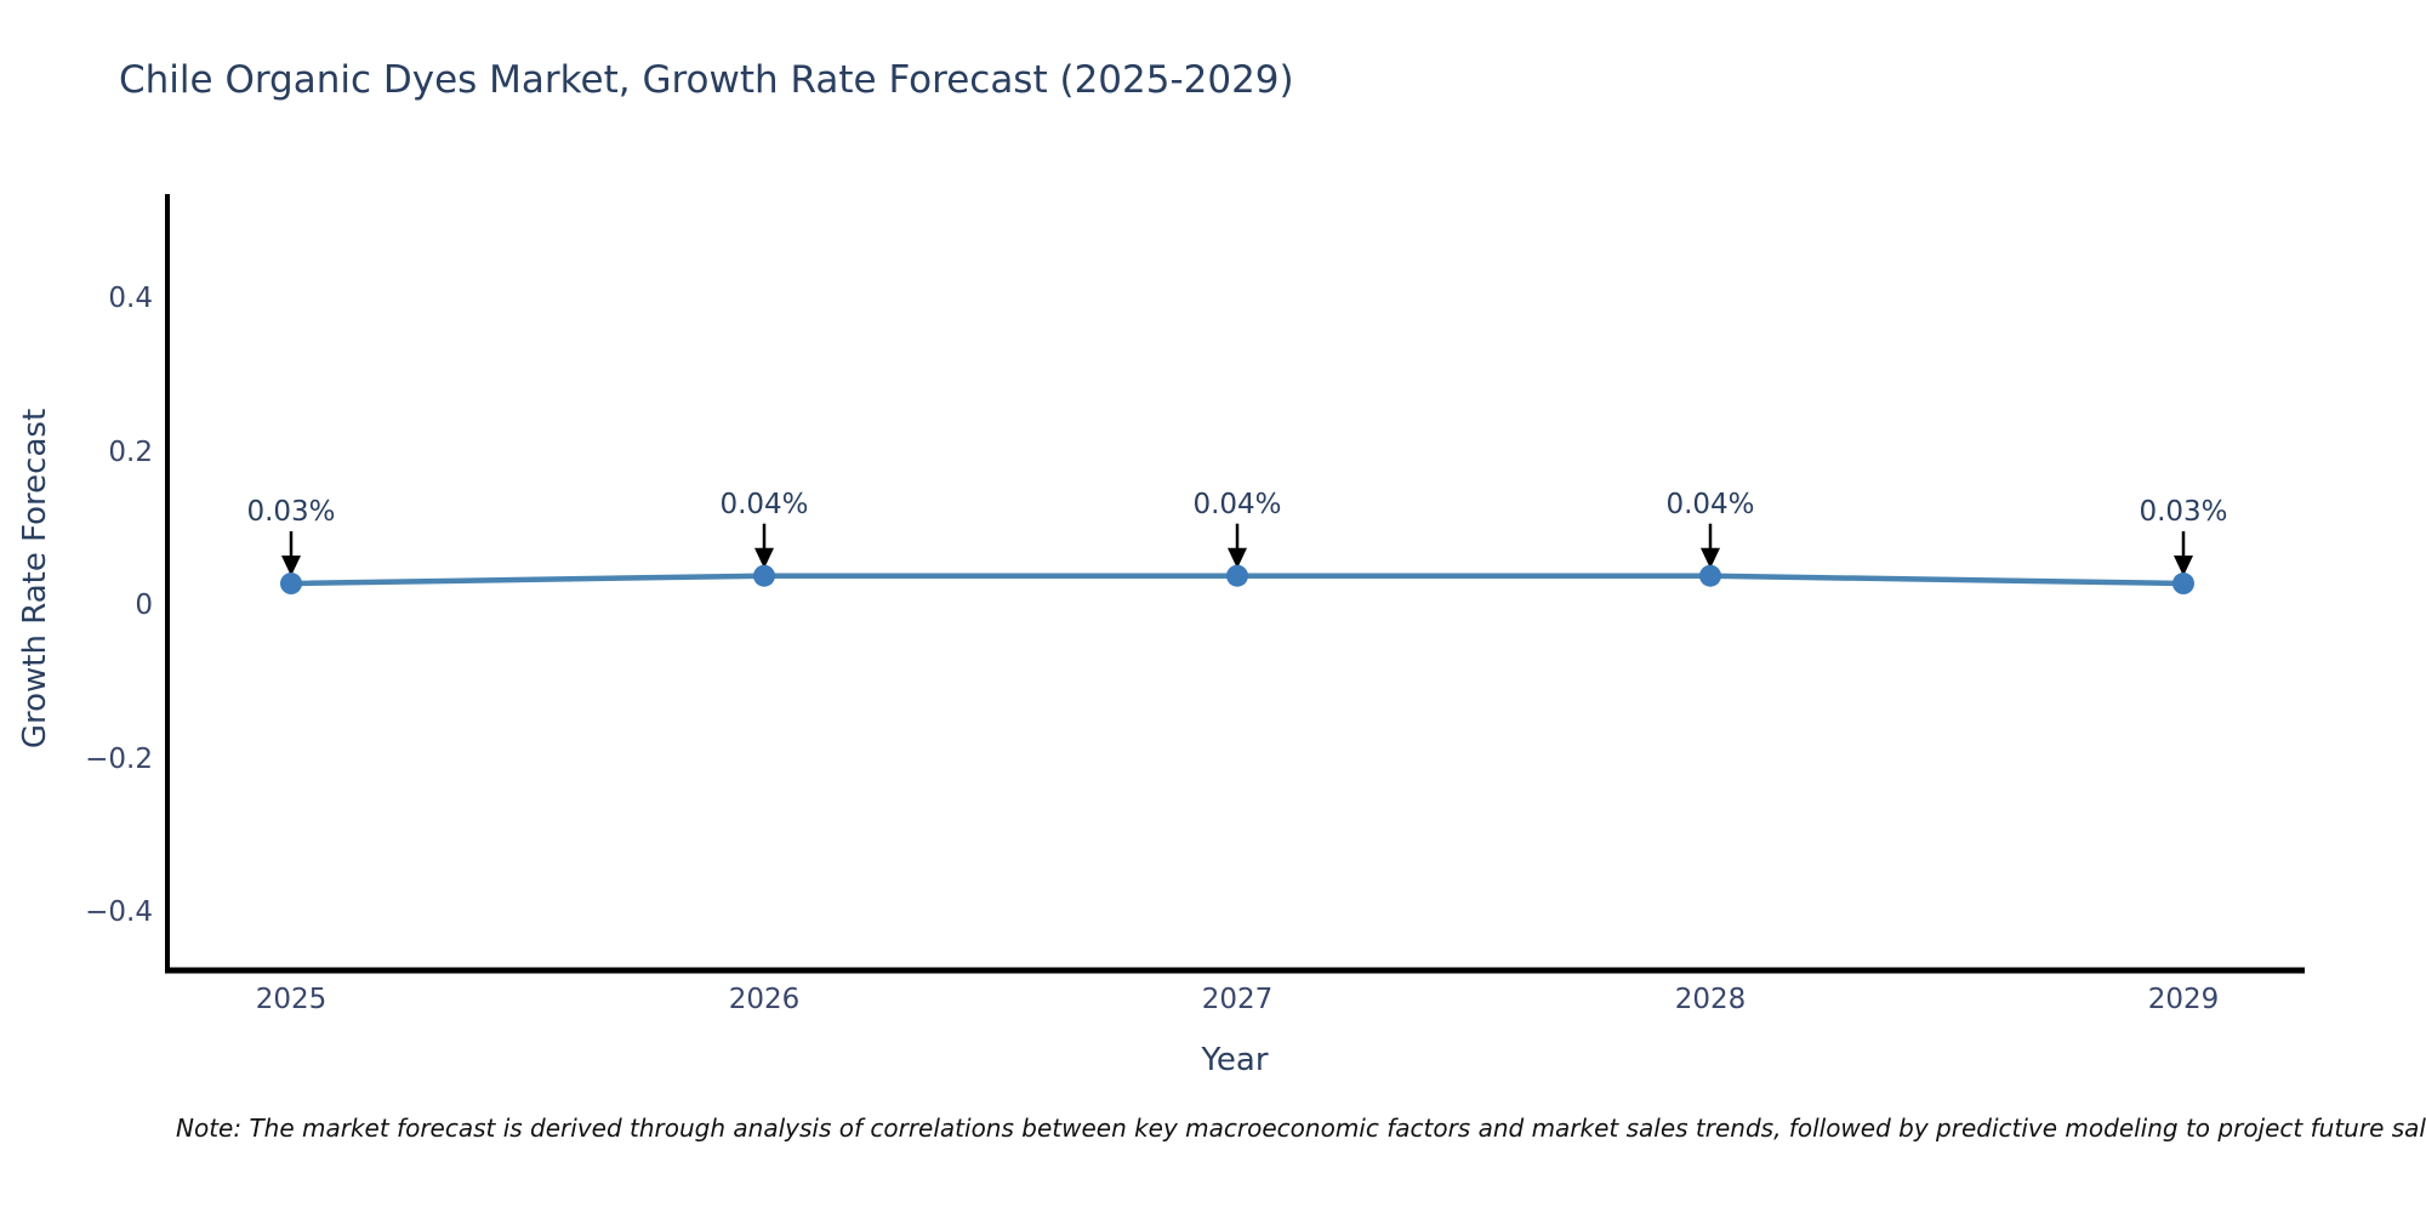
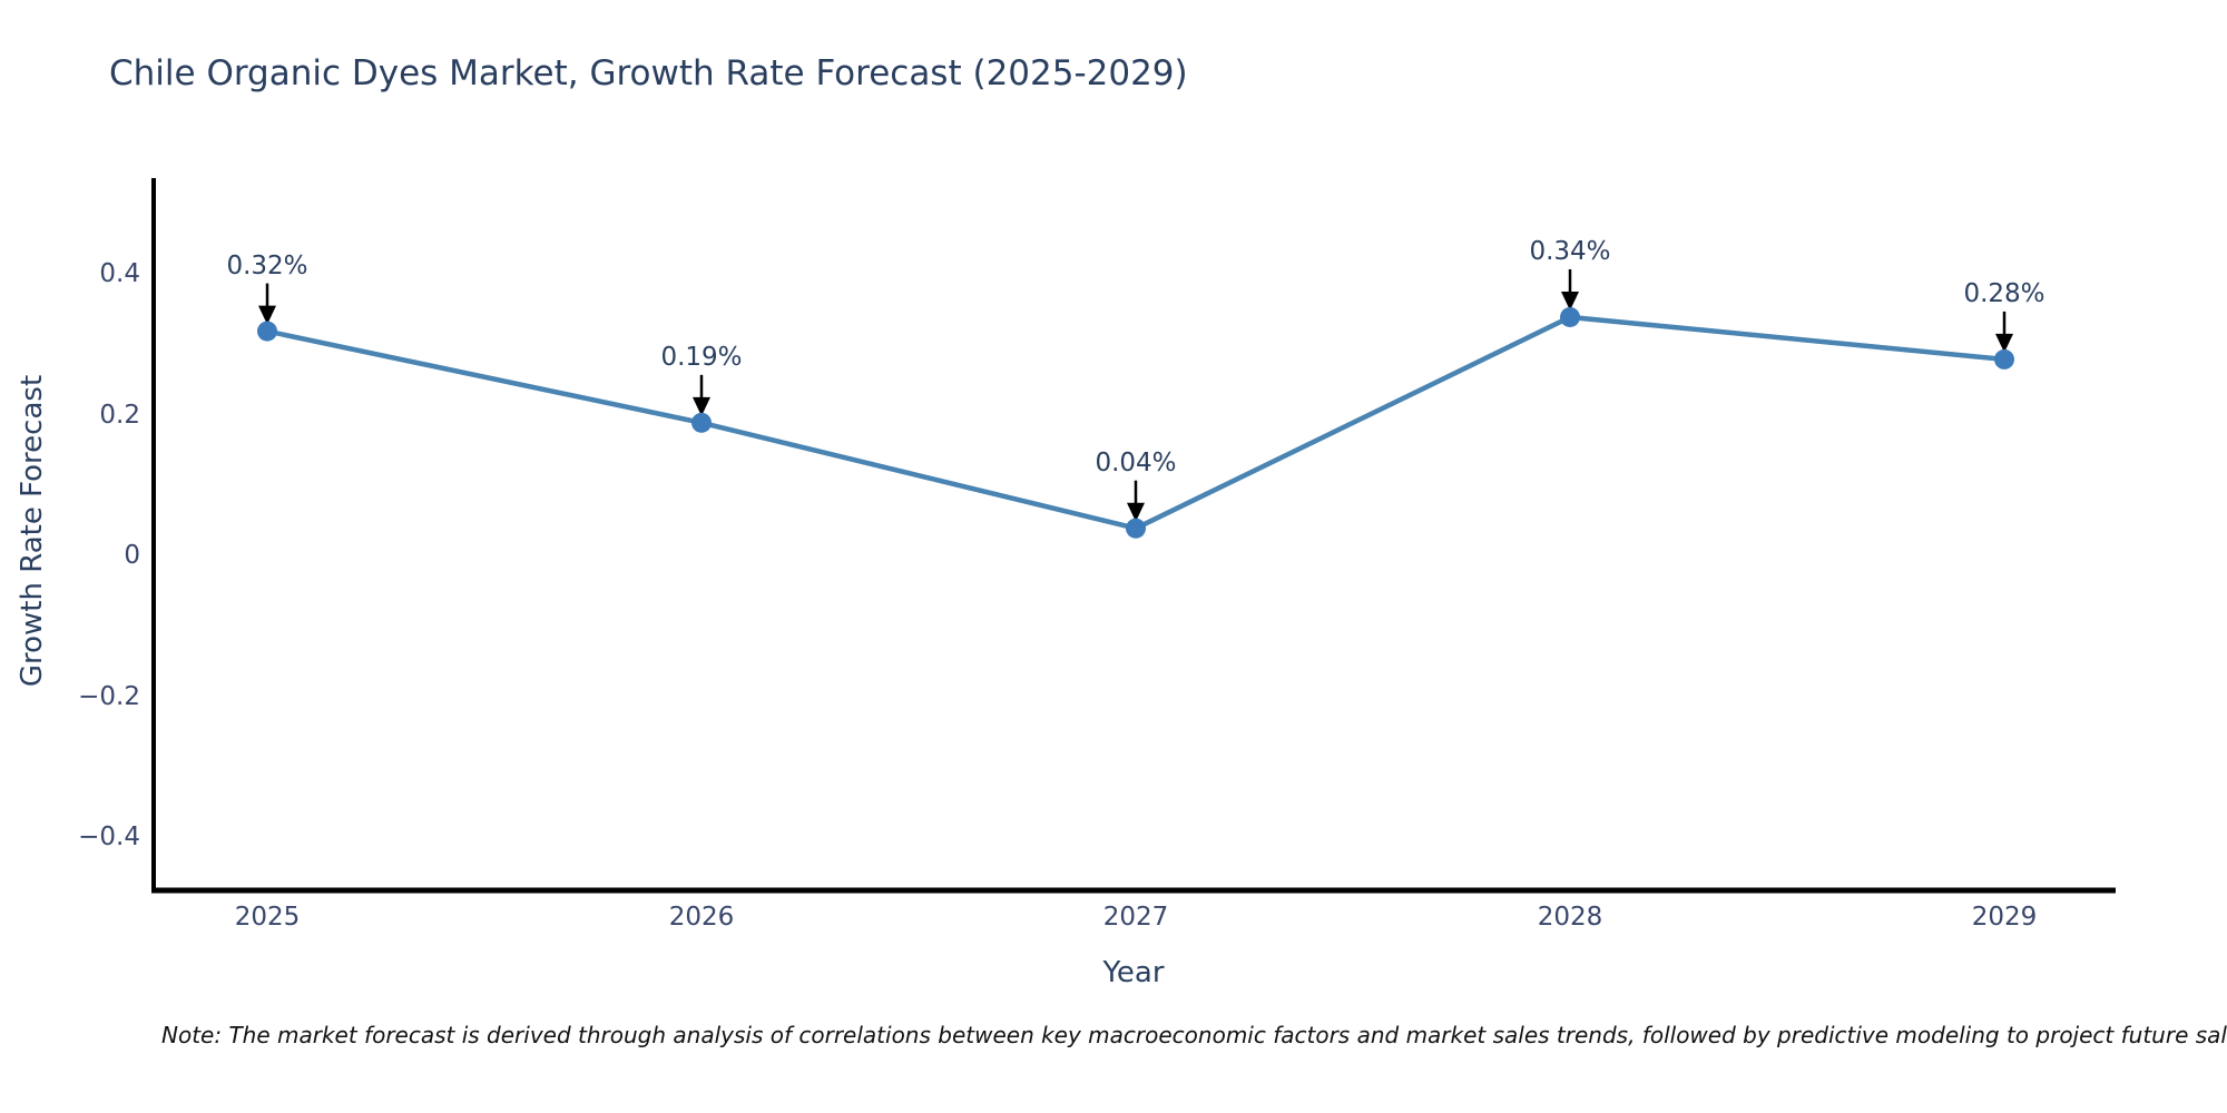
2025: 0.03% -> 0.32%
2026: 0.04% -> 0.19%
2028: 0.04% -> 0.34%
2029: 0.03% -> 0.28%
